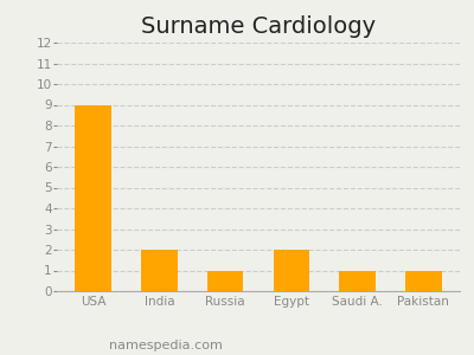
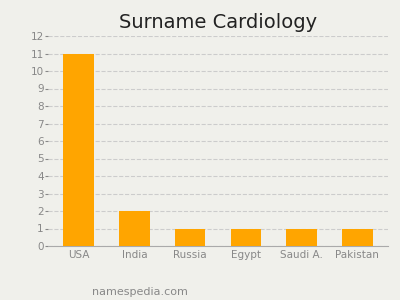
USA: 9 -> 11
Egypt: 2 -> 1
